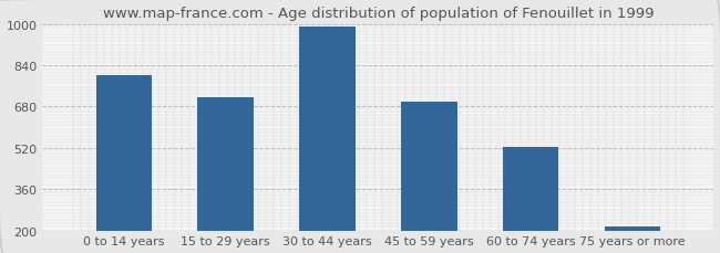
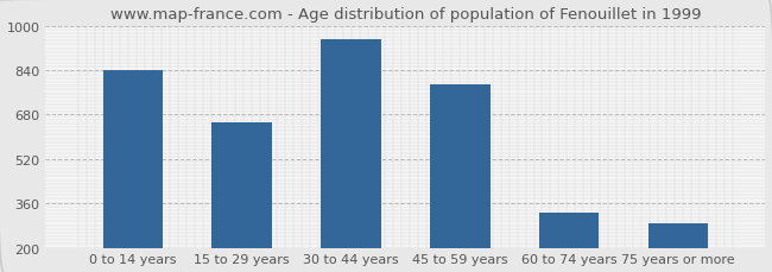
0 to 14 years: 800 -> 840
15 to 29 years: 715 -> 650
30 to 44 years: 990 -> 950
45 to 59 years: 700 -> 790
60 to 74 years: 525 -> 325
75 years or more: 215 -> 290
